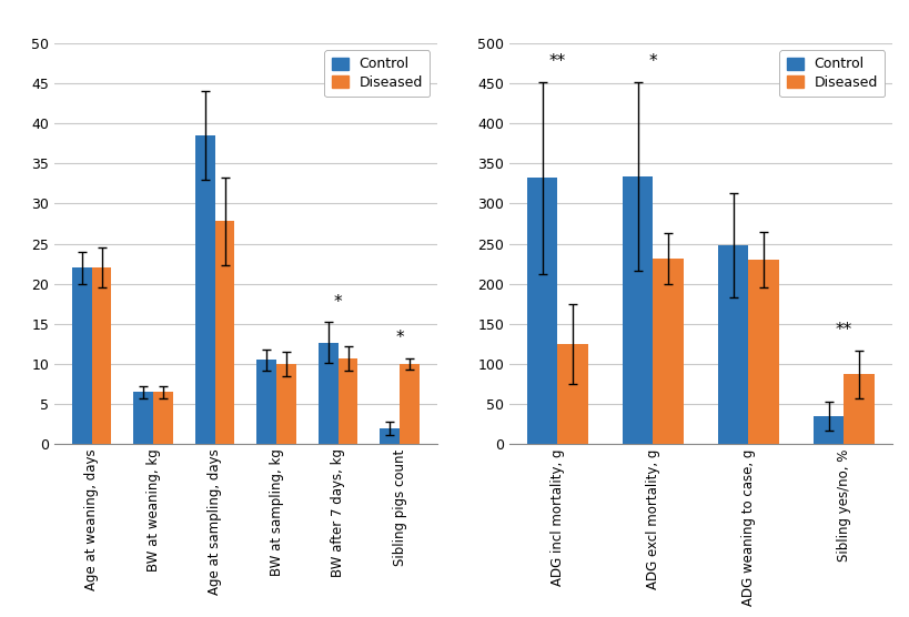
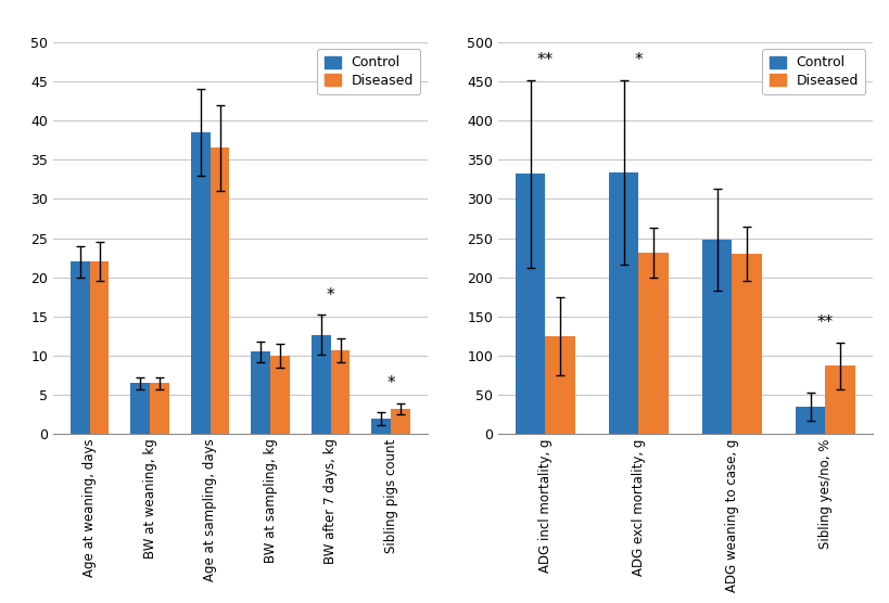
Diseased/Age at sampling, days: 27.8 -> 36.5
Diseased/Sibling pigs count: 10.0 -> 3.2
